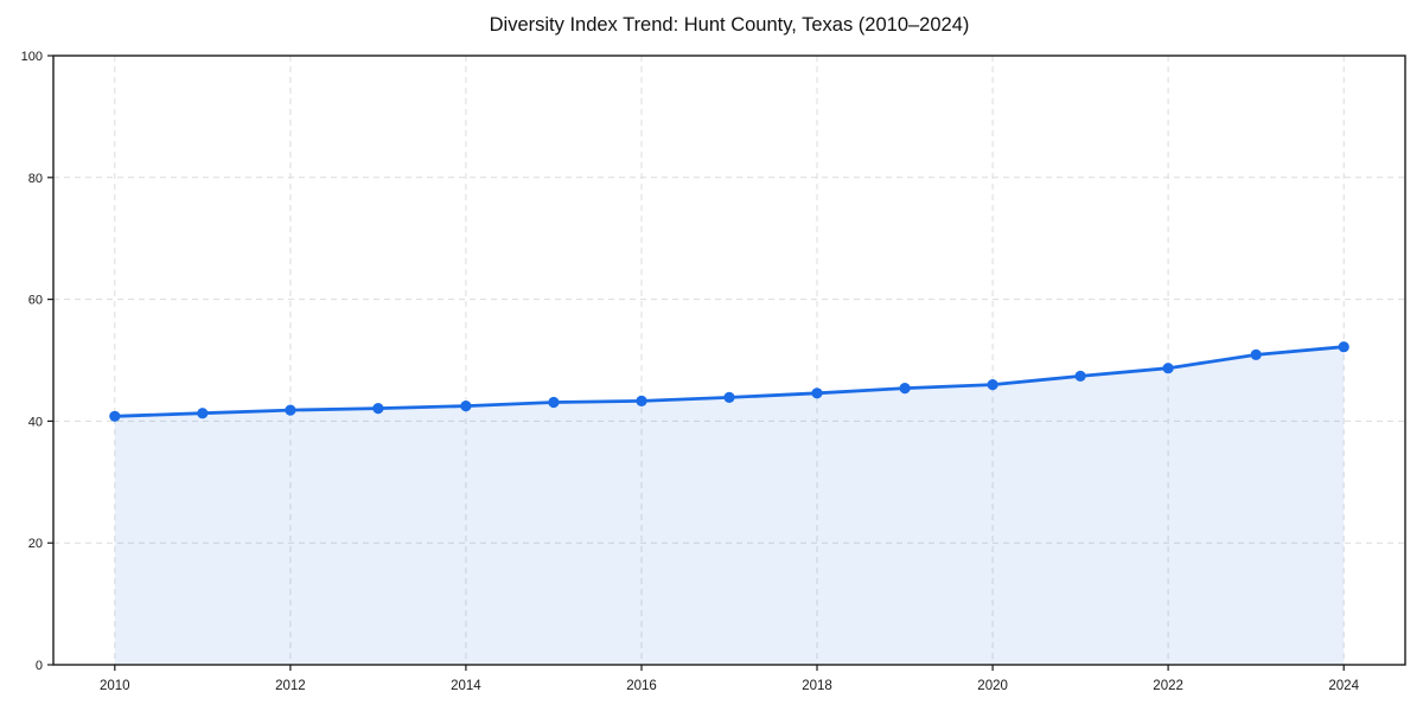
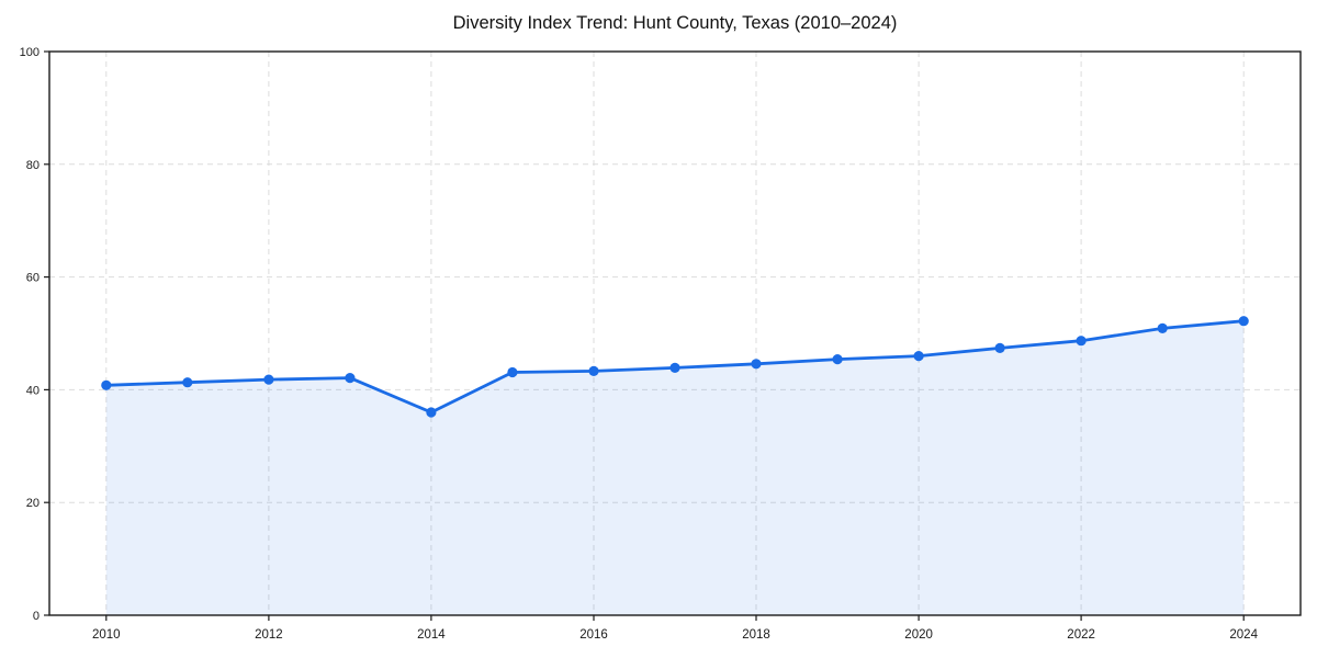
2014: 42 -> 36
